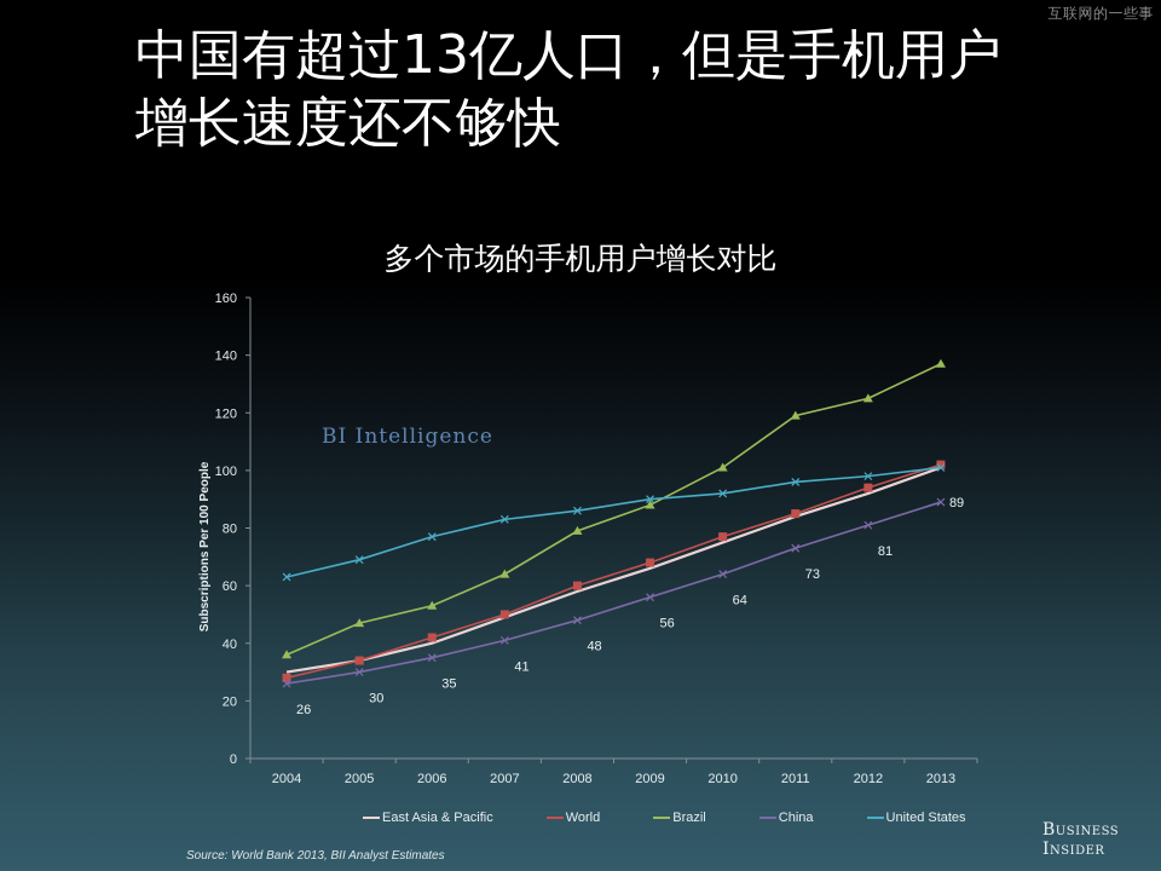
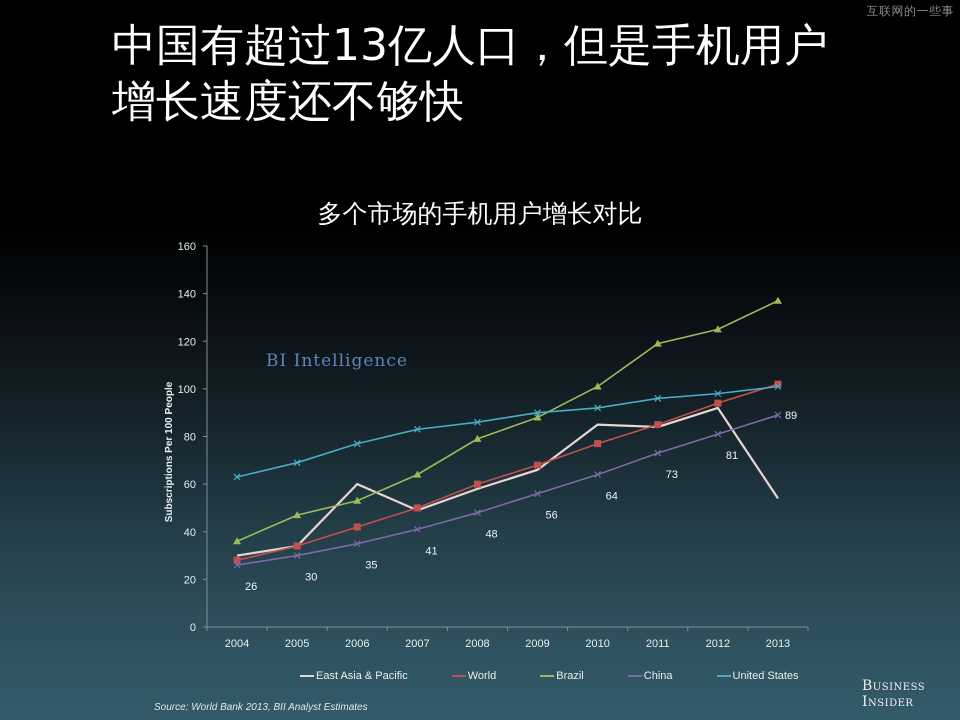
East Asia & Pacific/2006: 40 -> 60
East Asia & Pacific/2010: 75 -> 85
East Asia & Pacific/2013: 101 -> 54
